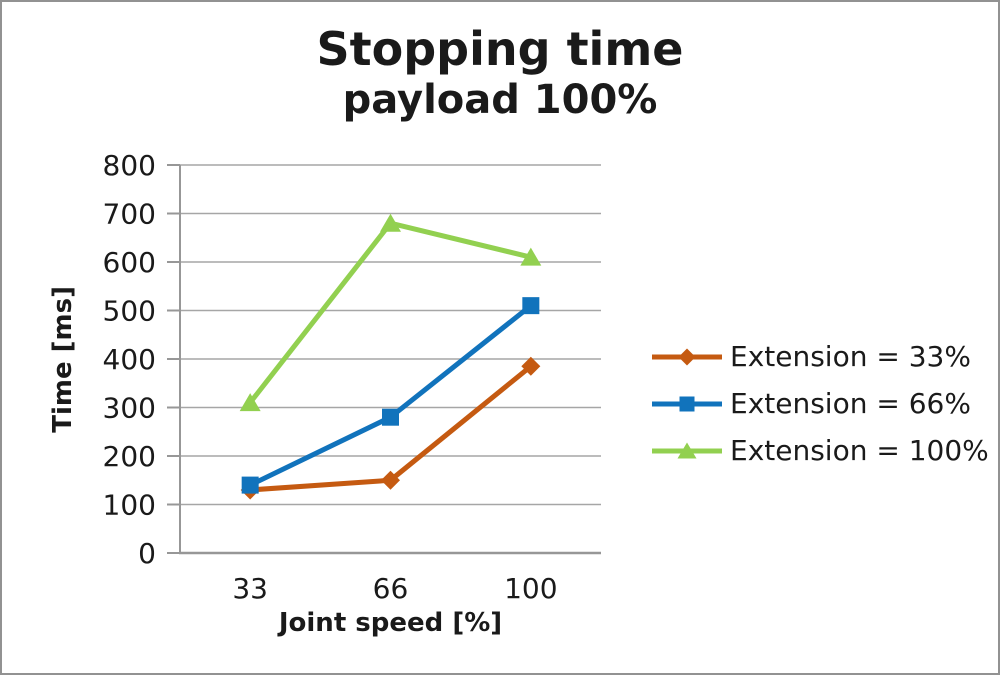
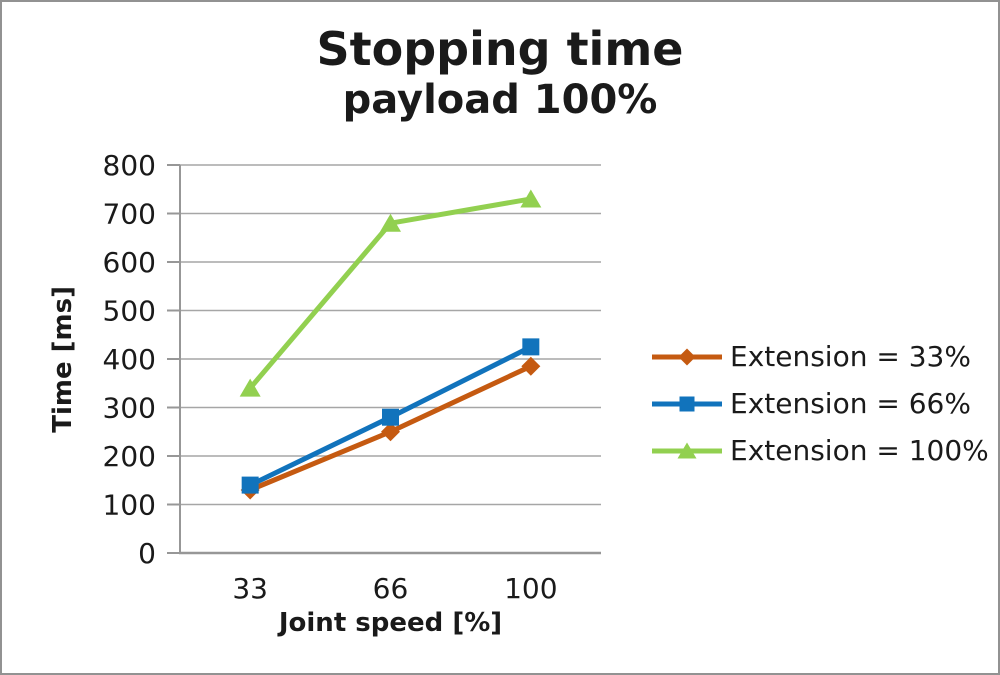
Extension = 100%/33: 310 -> 340
Extension = 33%/66: 150 -> 250
Extension = 66%/100: 510 -> 420
Extension = 100%/100: 610 -> 730
